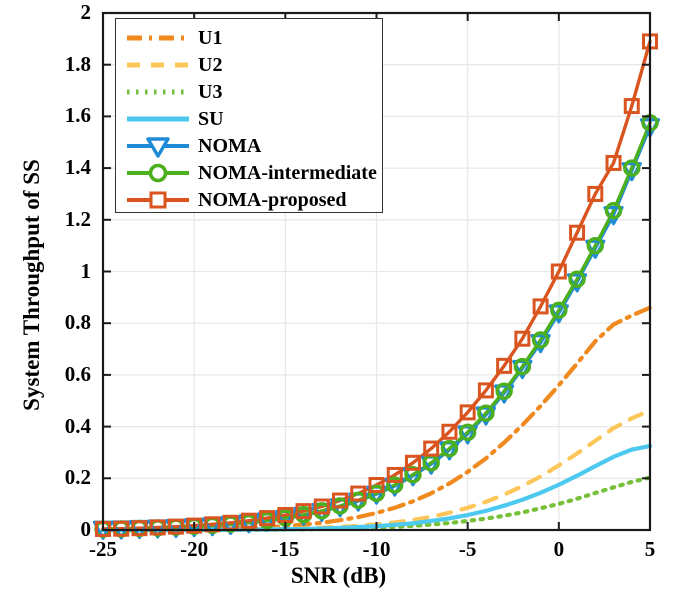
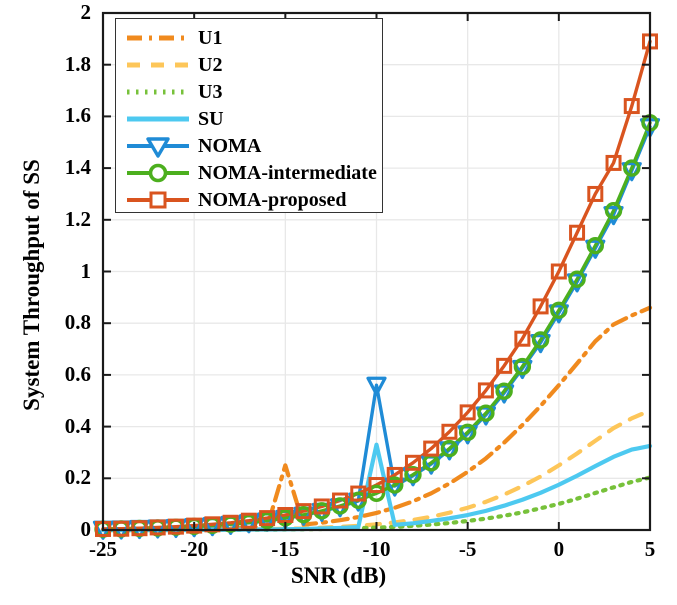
U1/-15: 0.01 -> 0.25
SU/-10: 0.01 -> 0.33
NOMA/-10: 0.14 -> 0.56
